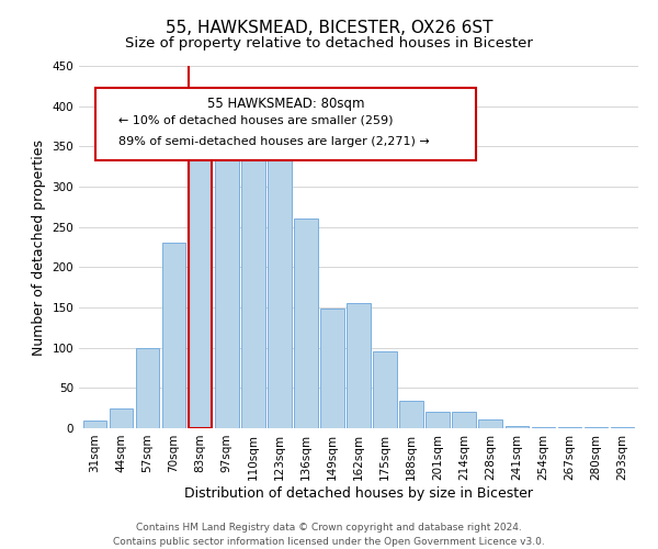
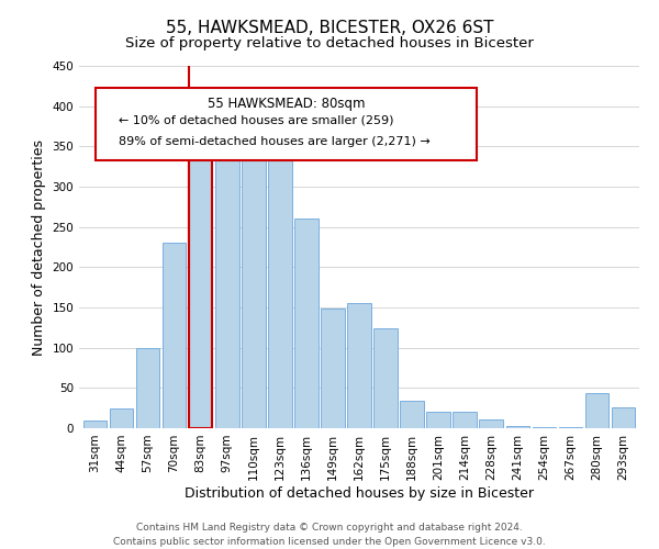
175sqm: 95 -> 124
280sqm: 1 -> 44
293sqm: 1 -> 26
